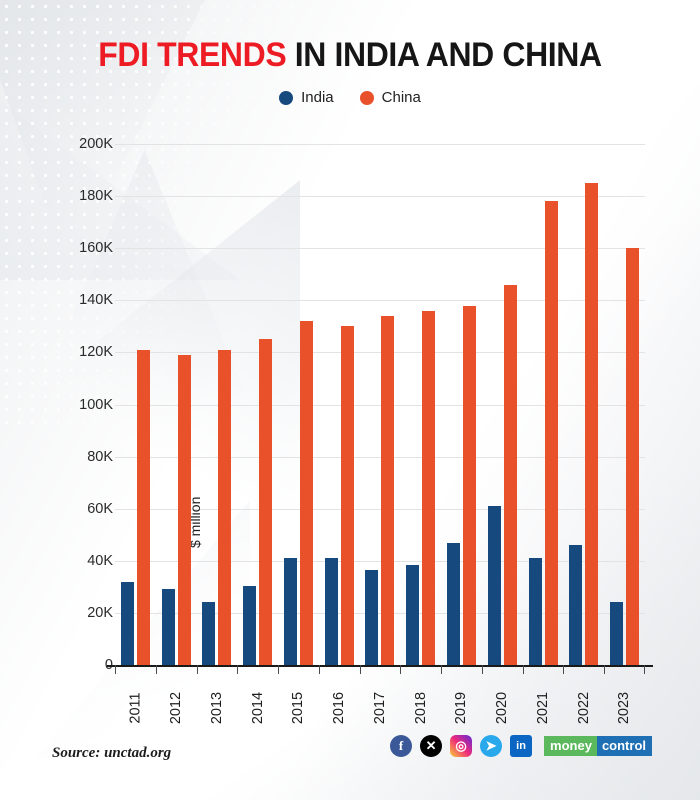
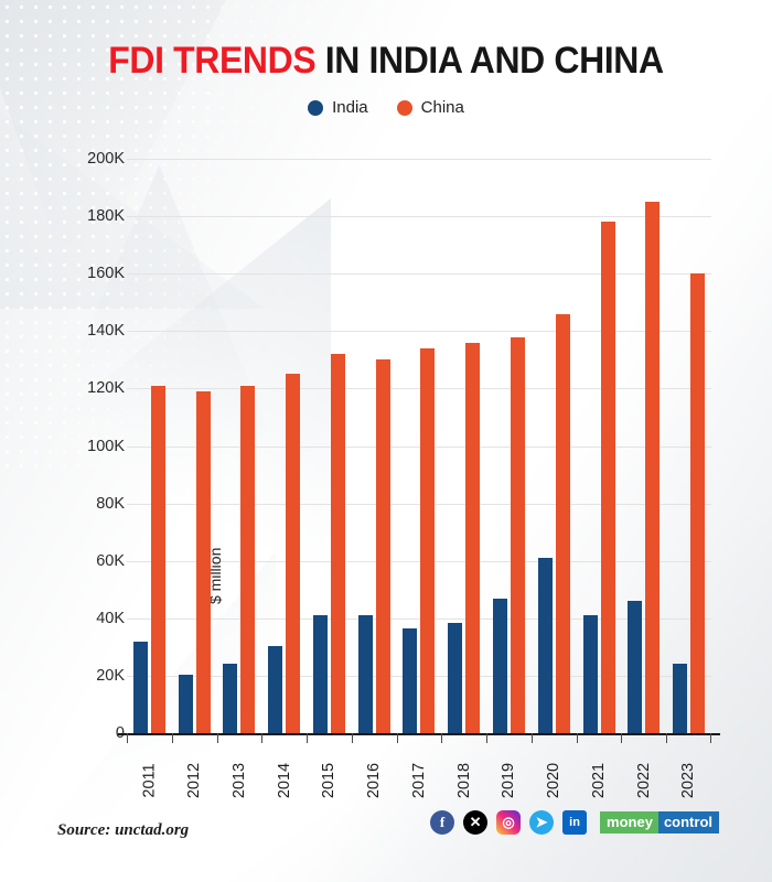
India/2012: 29K -> 20K
